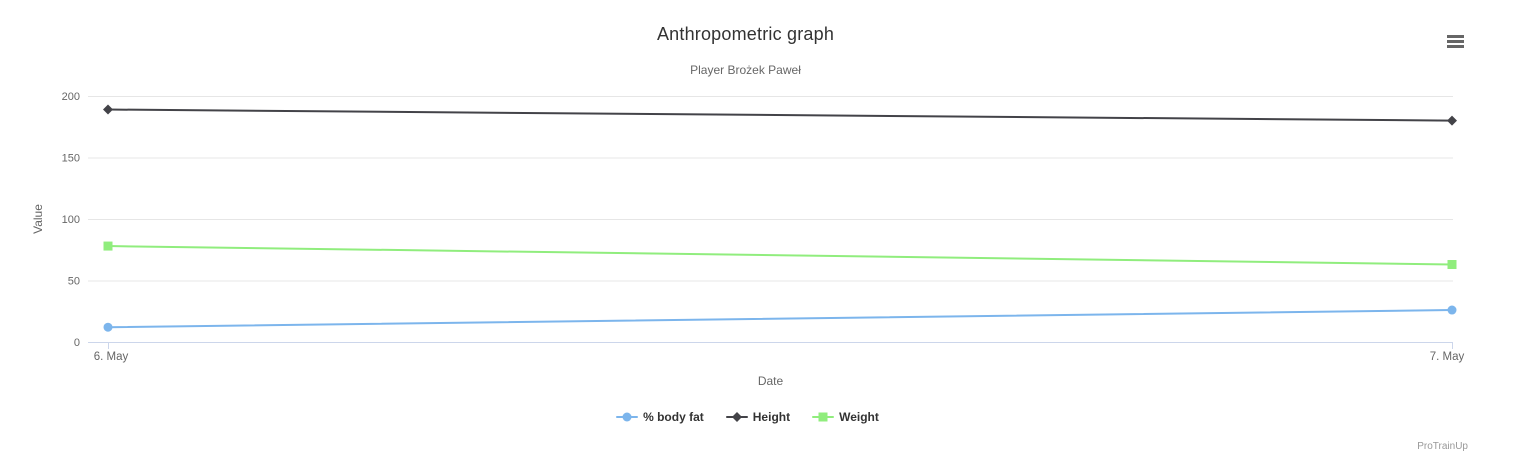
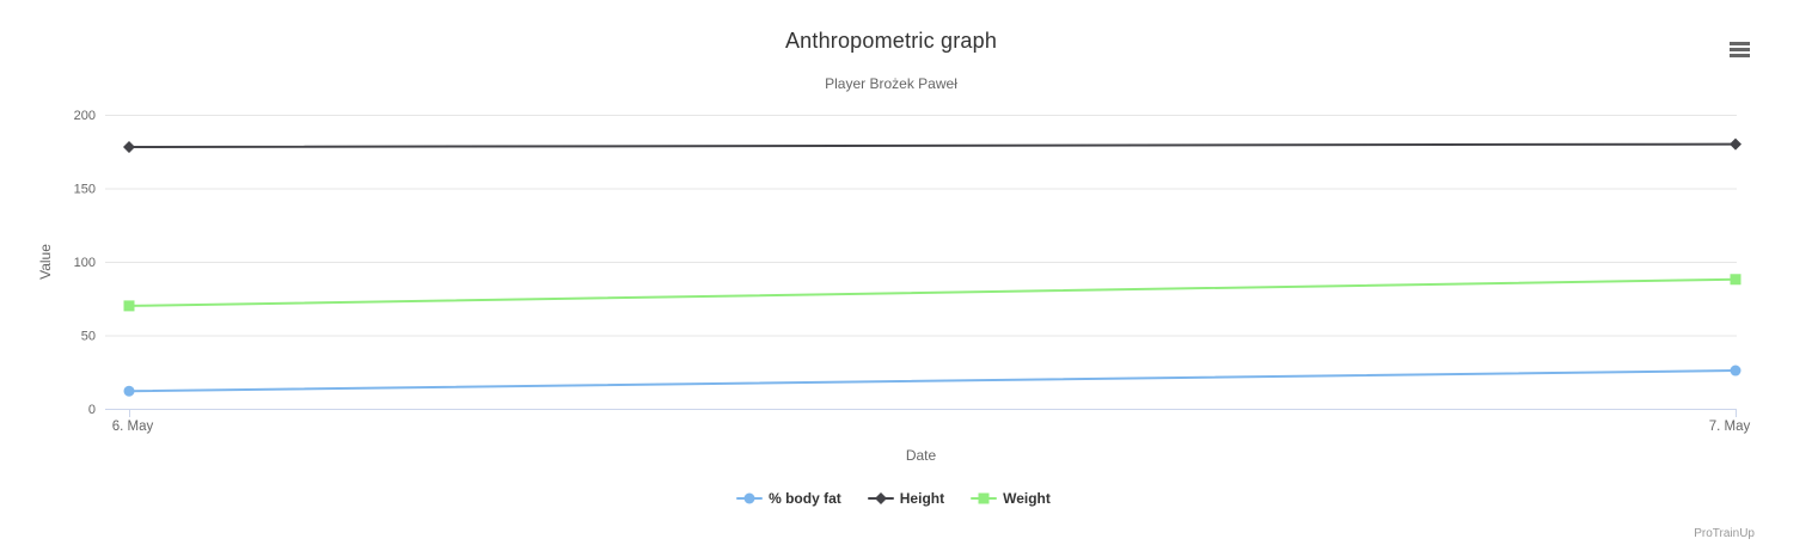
Height/6. May: 189 -> 178
Weight/6. May: 78 -> 70
Weight/7. May: 63 -> 88
